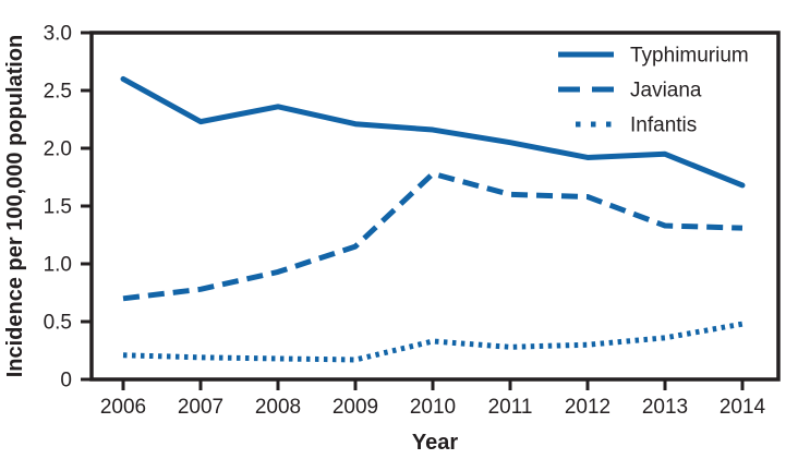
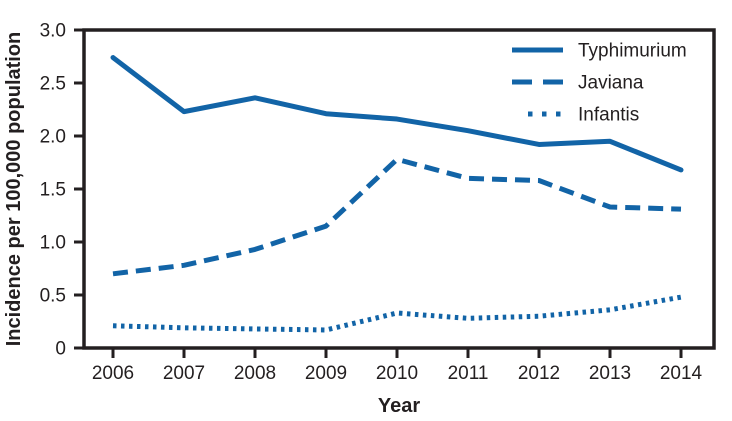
Typhimurium/2006: 2.60 -> 2.74
